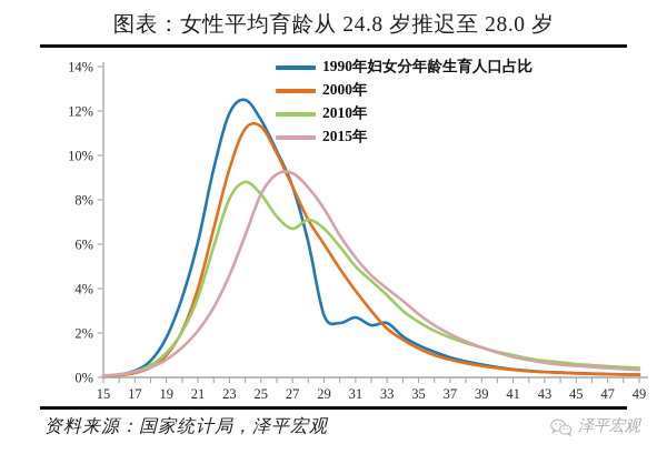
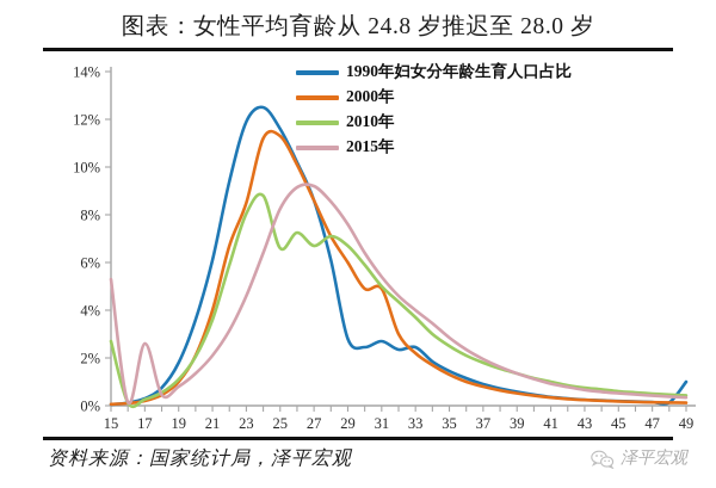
2010年/15: 0.1% -> 2.7%
2015年/15: 0.1% -> 5.3%
2015年/17: 0.2% -> 2.6%
2000年/23: 9.4% -> 8.5%
2010年/25: 8.2% -> 6.6%
2000年/31: 3.9% -> 4.9%
1990年妇女分年龄生育人口占比/49: 0.1% -> 1.0%
